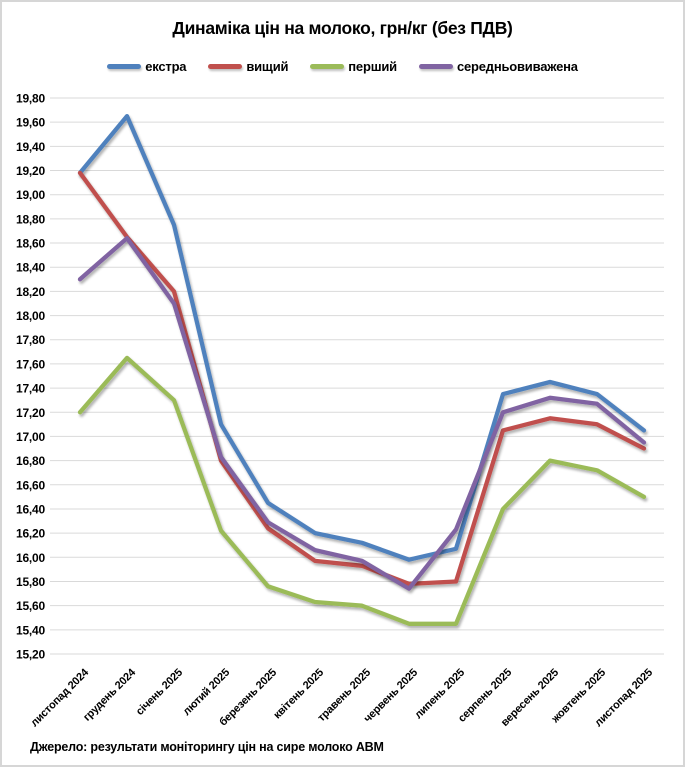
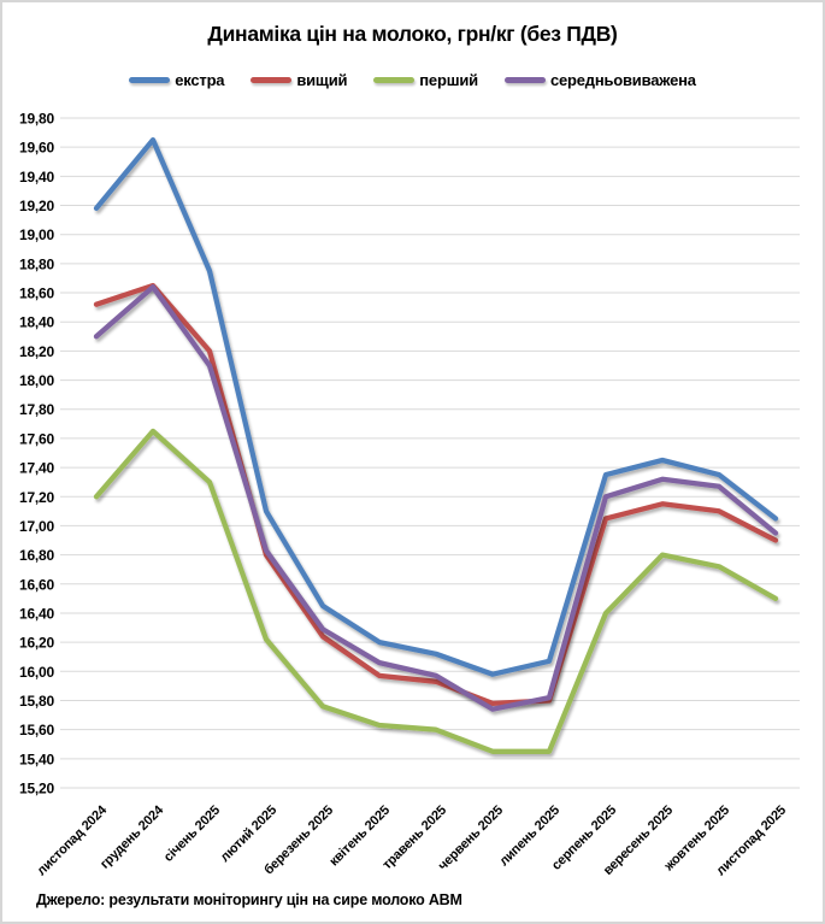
вищий/листопад 2024: 19,18 -> 18,52
середньовиважена/липень 2025: 16,23 -> 15,82
